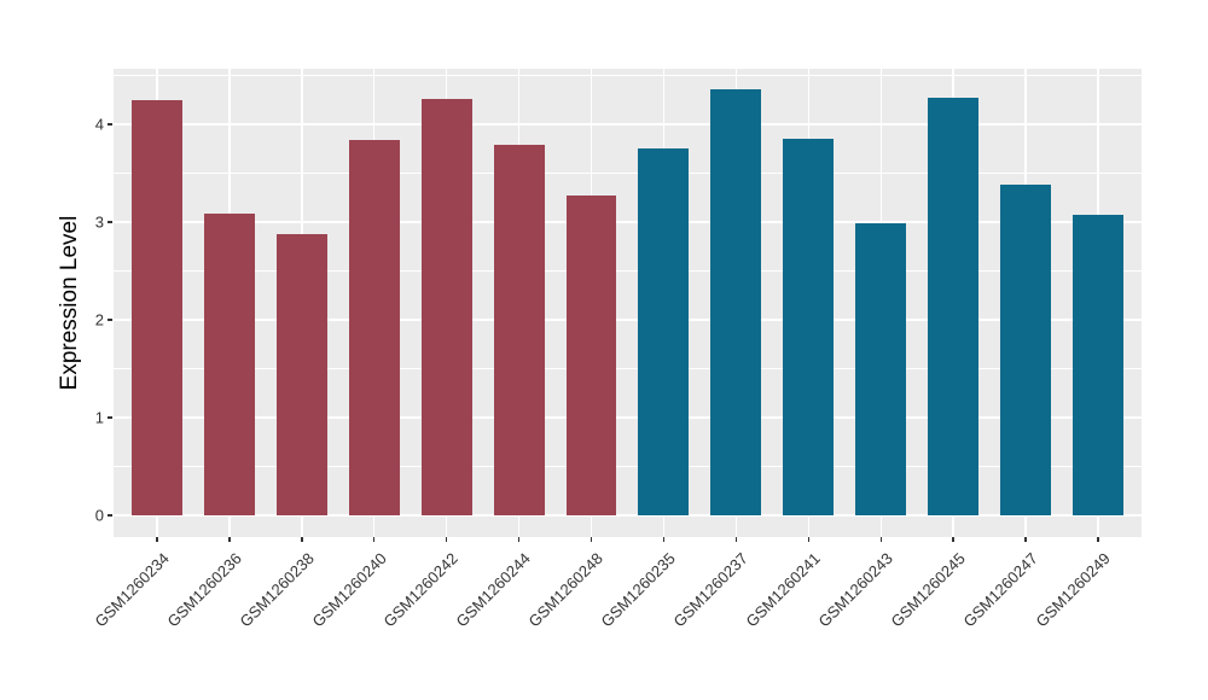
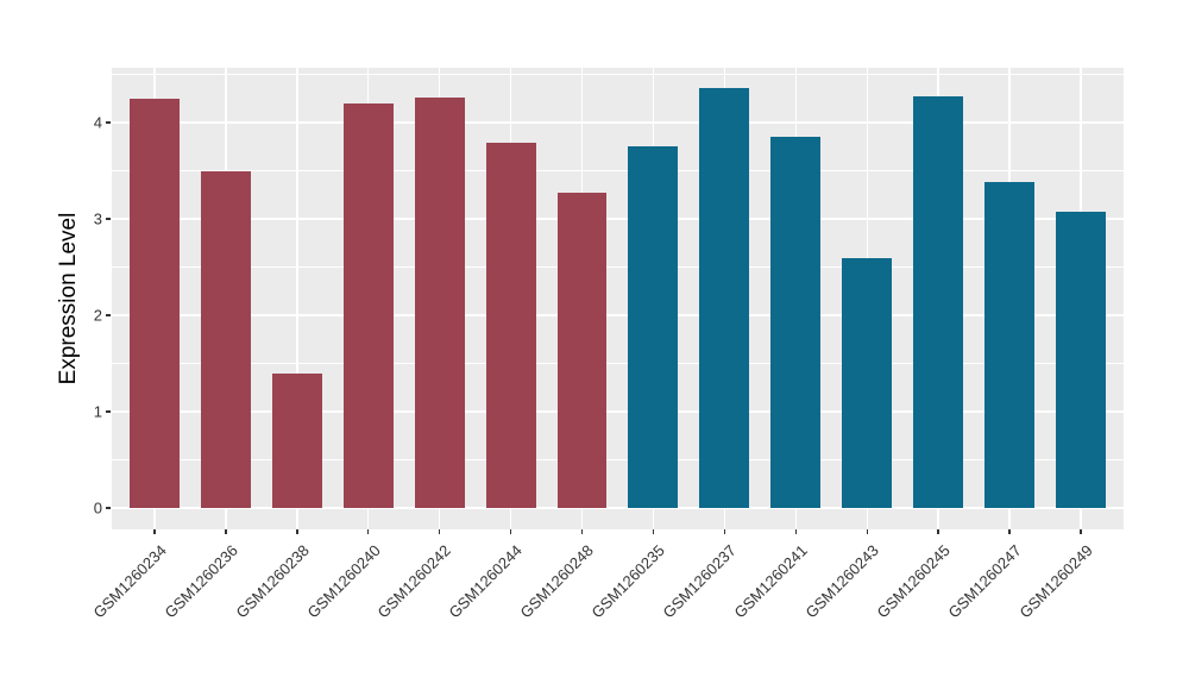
GSM1260236: 3.1 -> 3.5
GSM1260238: 2.9 -> 1.4
GSM1260240: 3.8 -> 4.2
GSM1260243: 3.0 -> 2.6
